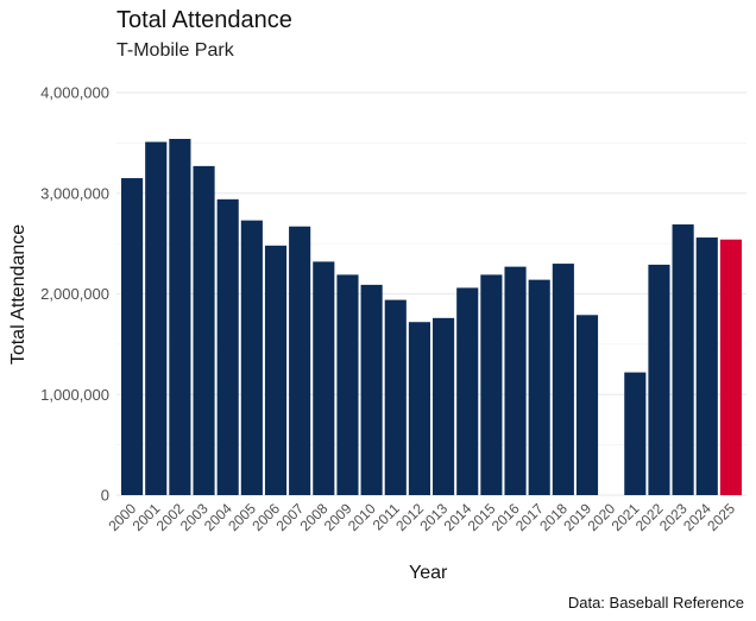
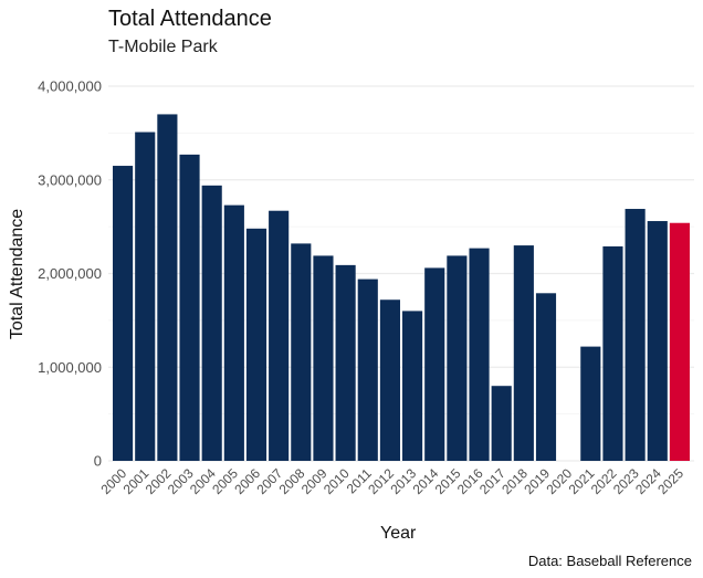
2002: 3500000 -> 3700000
2013: 1800000 -> 1600000
2017: 2100000 -> 800000
